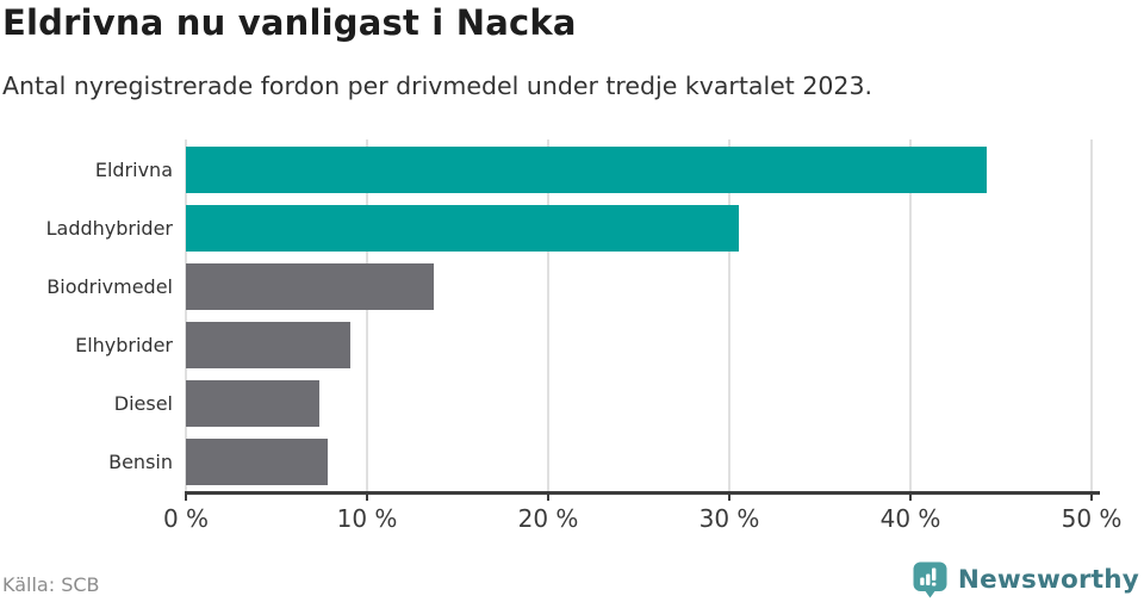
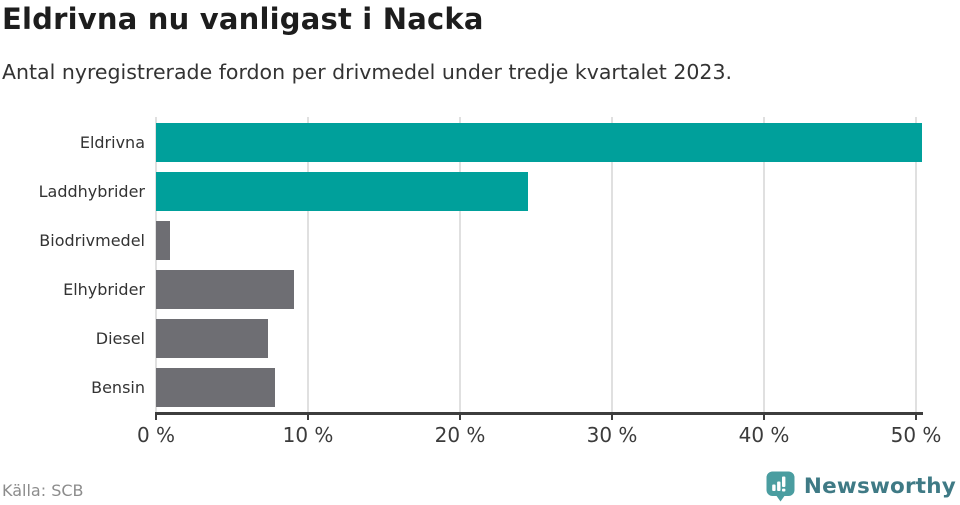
Eldrivna: 44.2% -> 50.4%
Laddhybrider: 30.5% -> 24.5%
Biodrivmedel: 13.7% -> 0.9%
